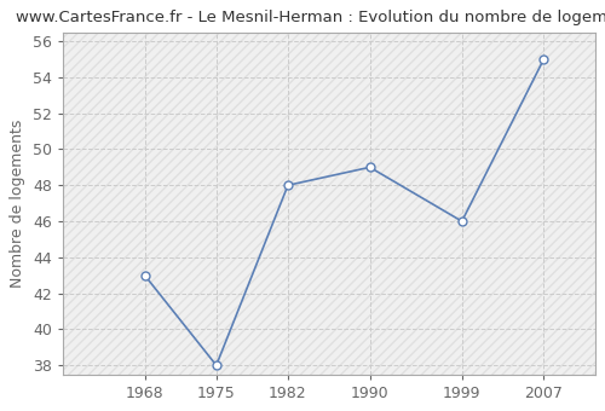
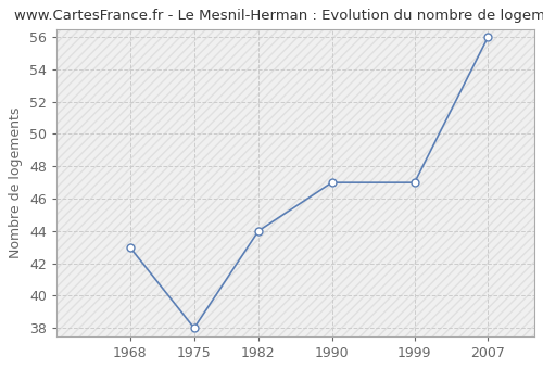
1982: 48 -> 44
1990: 49 -> 47
1999: 46 -> 47
2007: 55 -> 56
